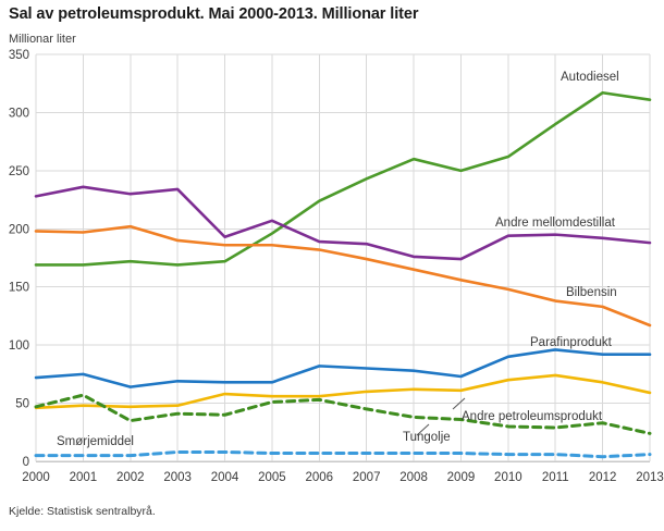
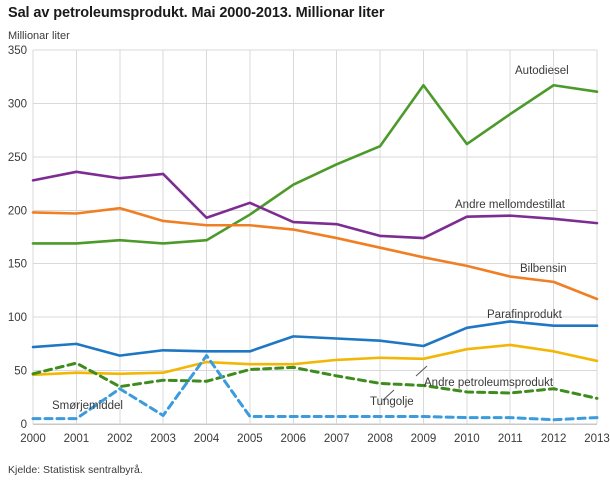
Smørjemiddel/2002: 5 -> 33
Smørjemiddel/2004: 8 -> 64
Autodiesel/2009: 250 -> 317
